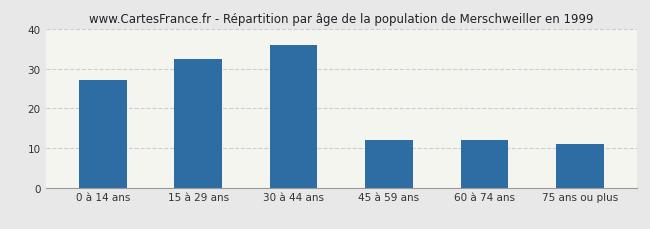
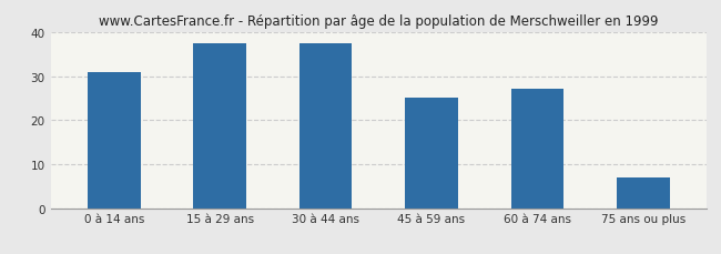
0 à 14 ans: 27.0 -> 31.0
15 à 29 ans: 32.5 -> 37.5
30 à 44 ans: 36.0 -> 37.5
45 à 59 ans: 12.0 -> 25.0
60 à 74 ans: 12.0 -> 27.0
75 ans ou plus: 11.0 -> 7.0
